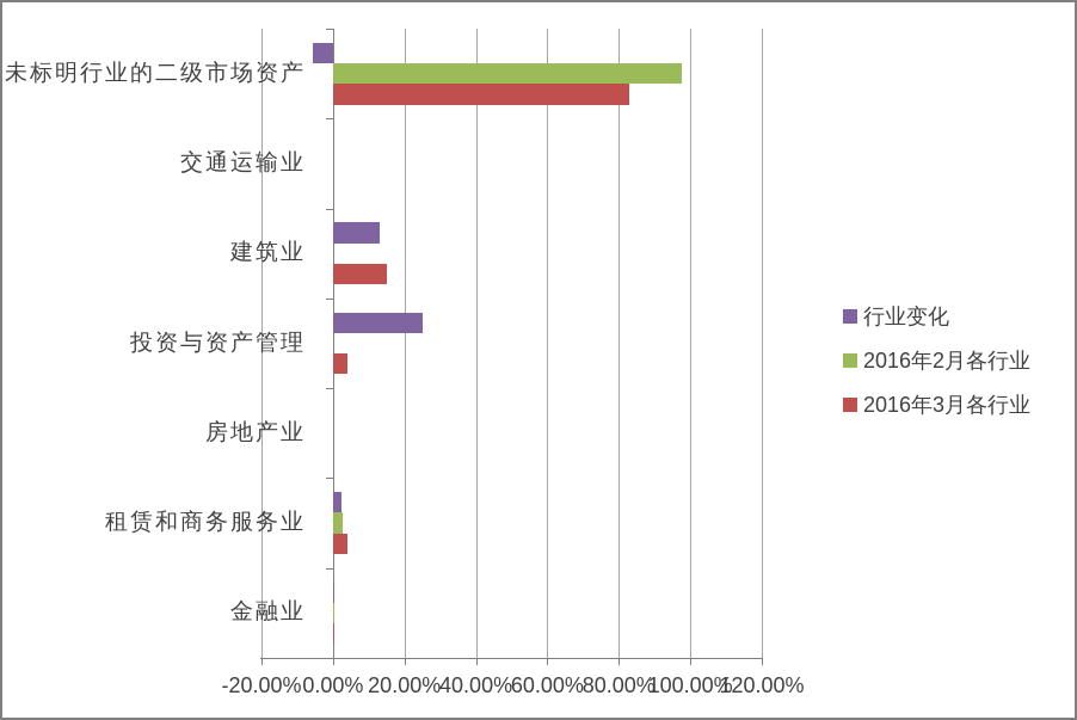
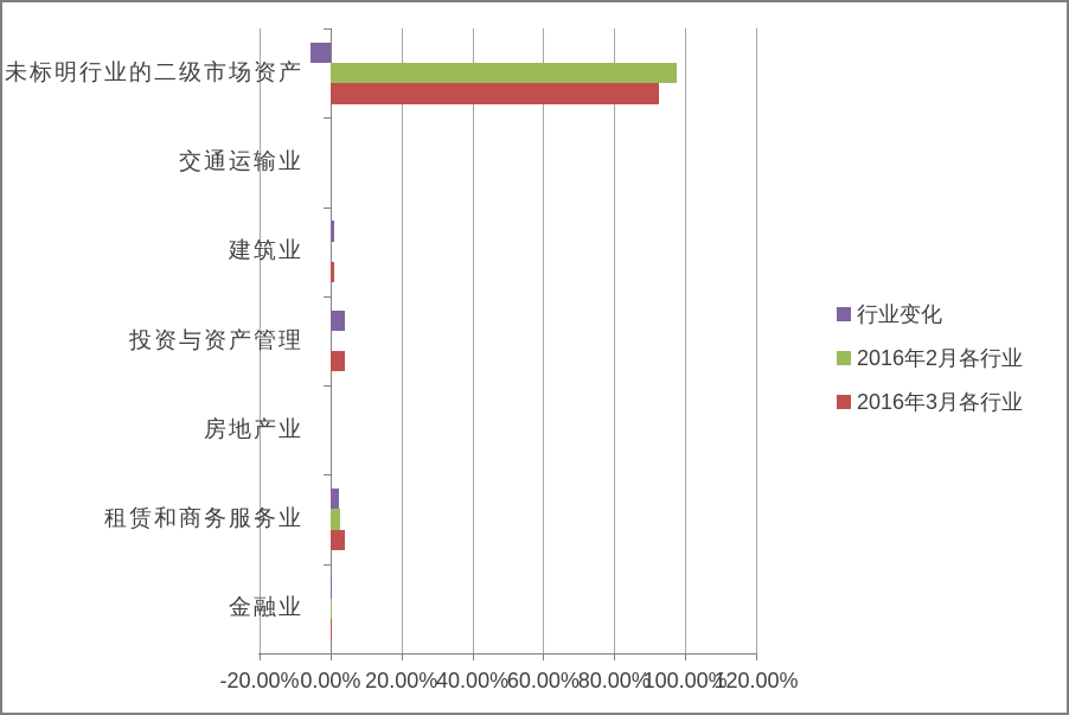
2016年3月各行业/未标明行业的二级市场资产: 83% -> 93%
行业变化/建筑业: 13% -> 1%
2016年3月各行业/建筑业: 15% -> 1%
行业变化/投资与资产管理: 25% -> 4%
